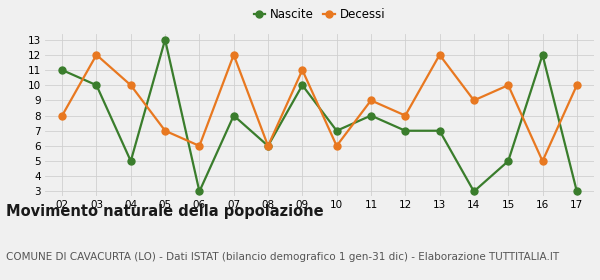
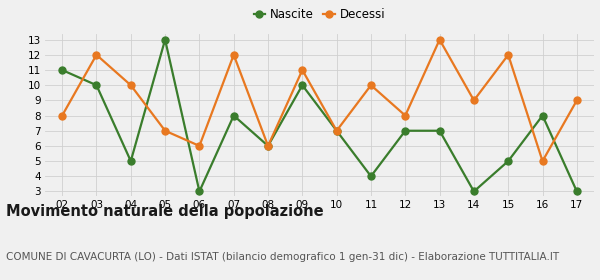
Decessi/10: 6 -> 7
Nascite/11: 8 -> 4
Decessi/11: 9 -> 10
Decessi/13: 12 -> 13
Decessi/15: 10 -> 12
Nascite/16: 12 -> 8
Decessi/17: 10 -> 9
